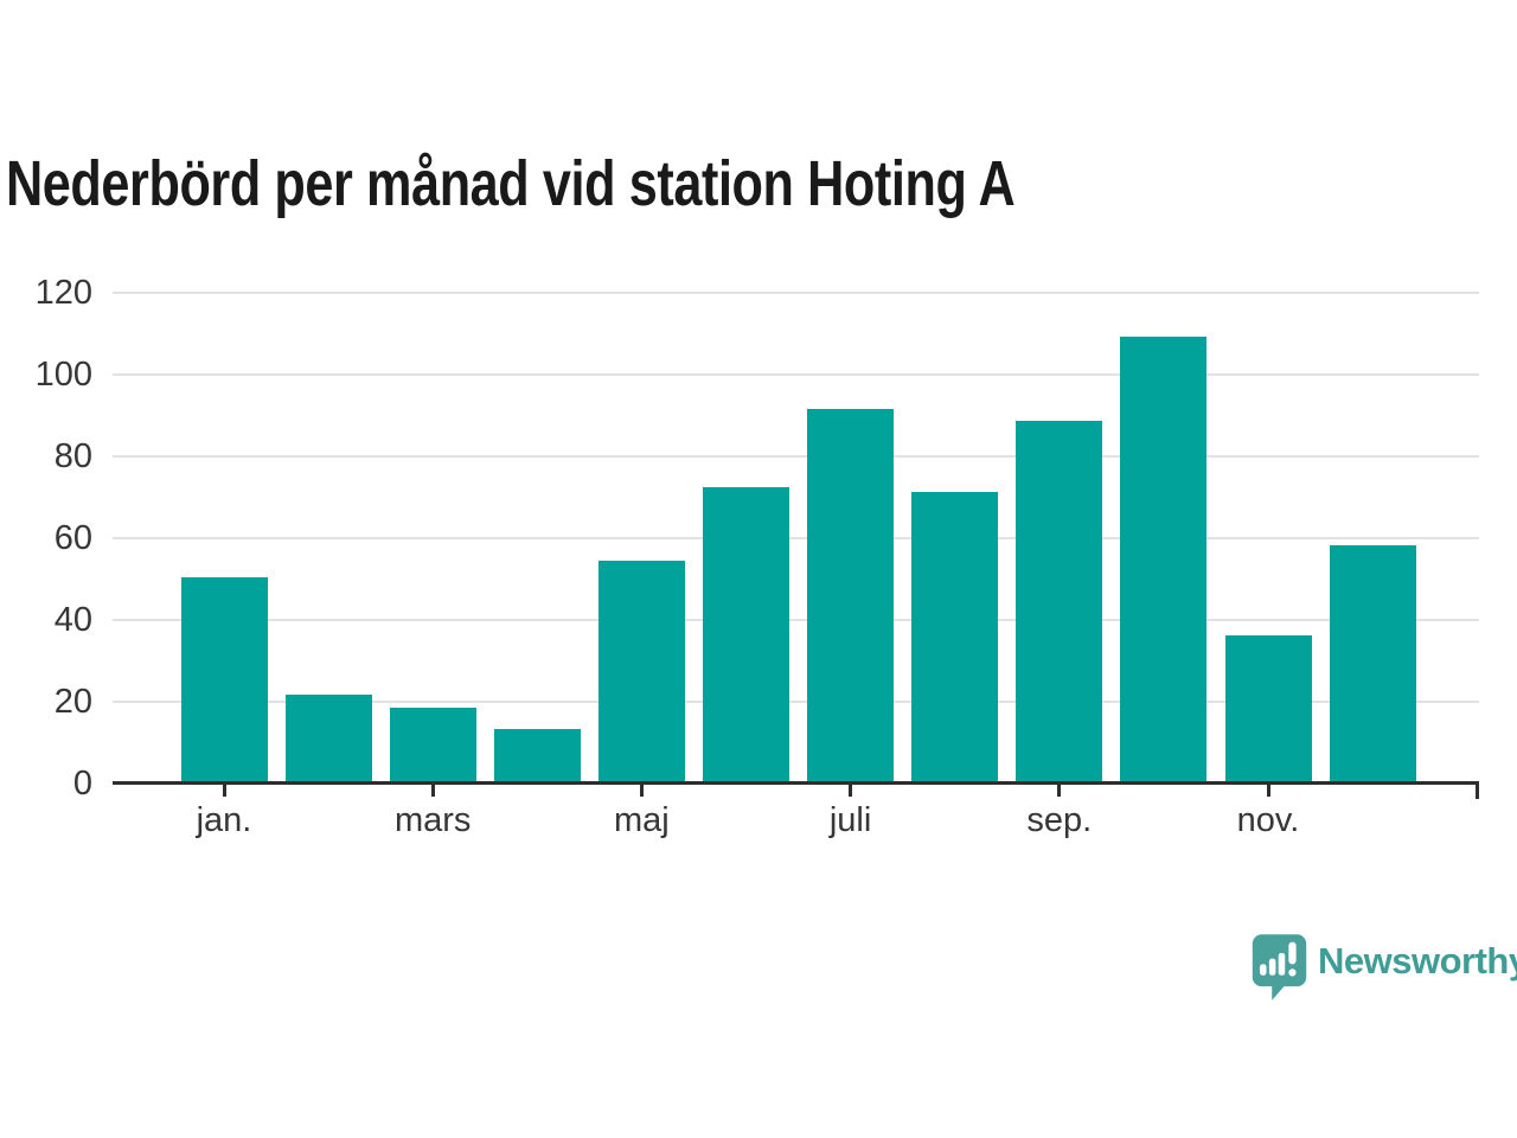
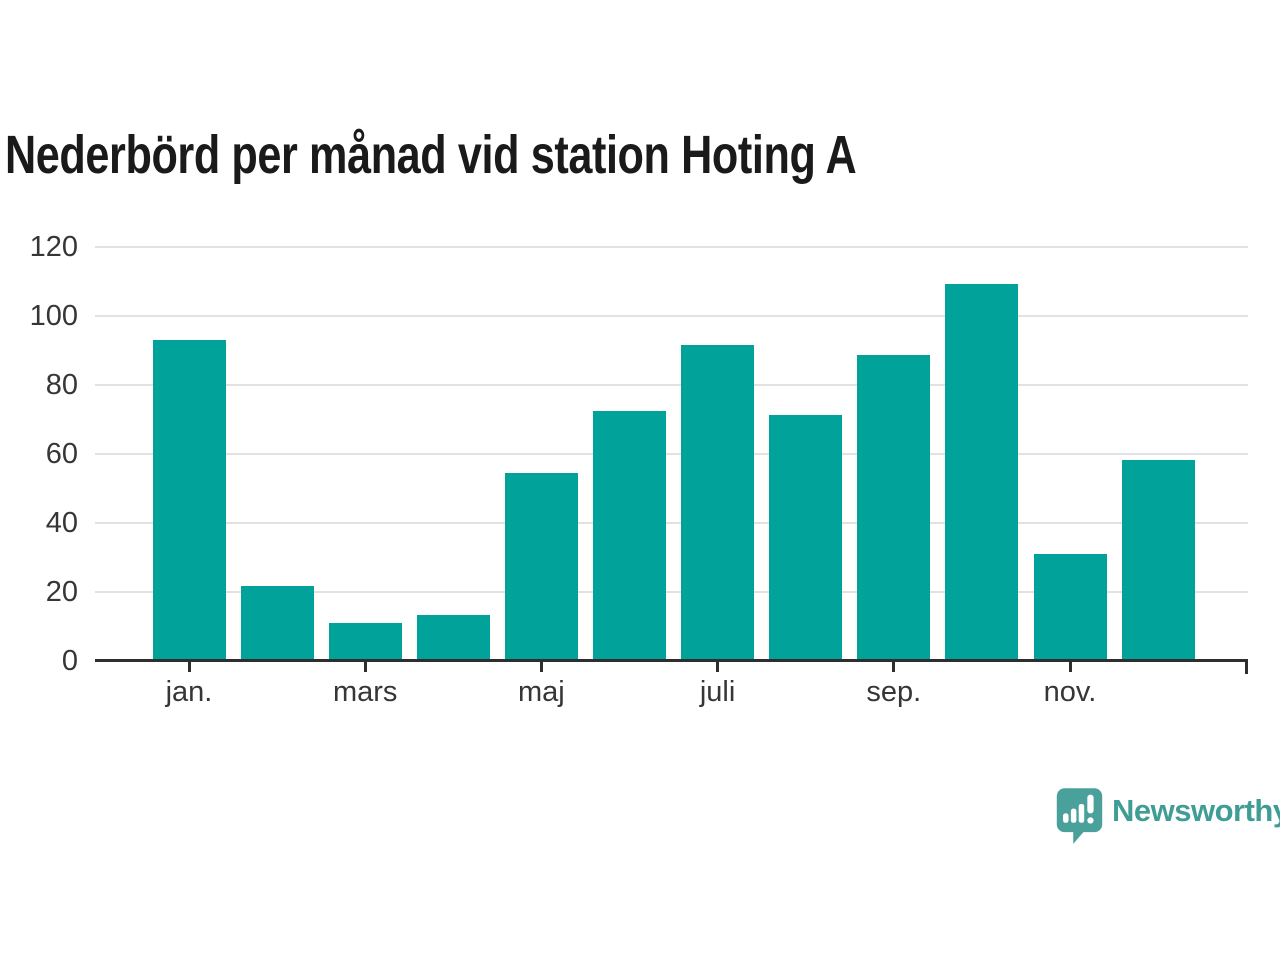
jan.: 50 -> 93
mars: 19 -> 11
nov.: 36 -> 31
